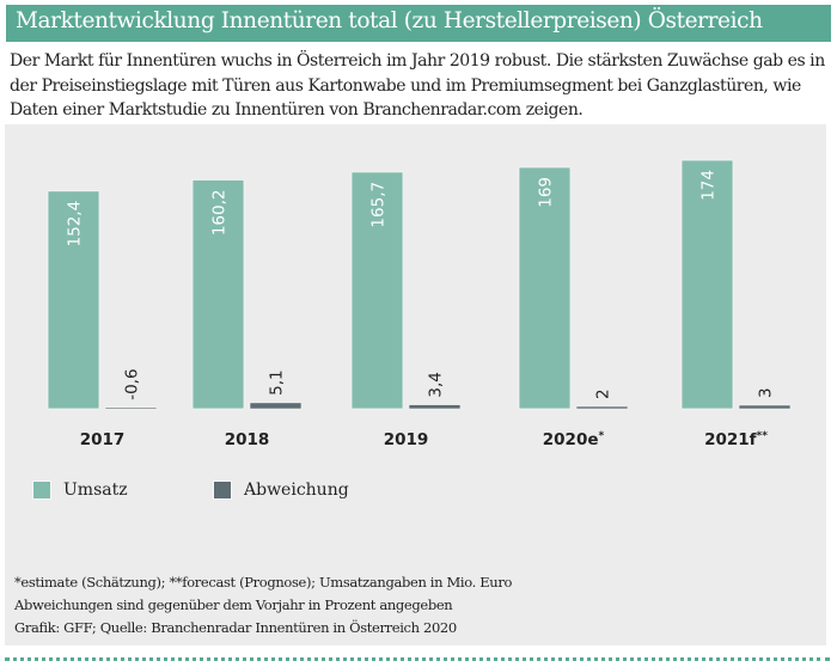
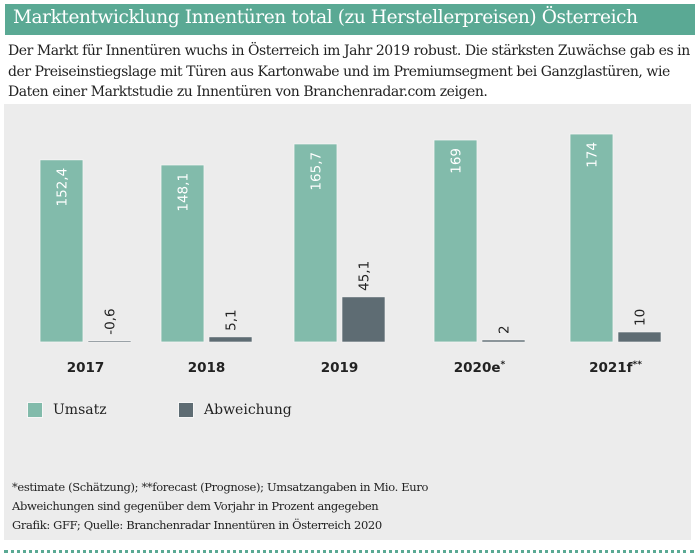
Umsatz/2018: 160,2 -> 148,1
Abweichung/2019: 3,4 -> 45,1
Abweichung/2021f**: 3 -> 10
